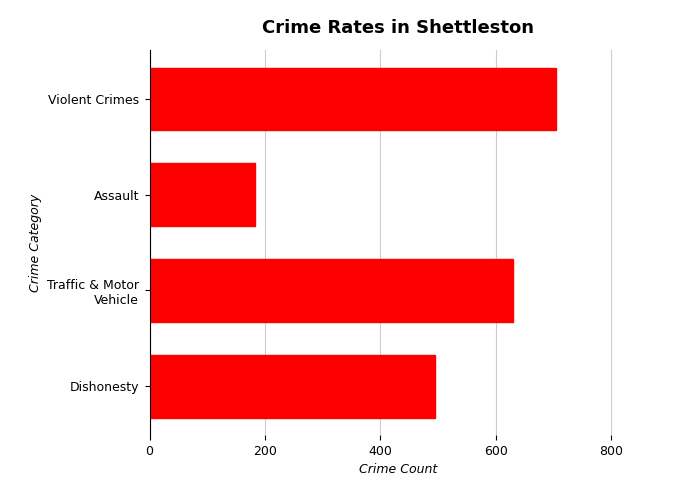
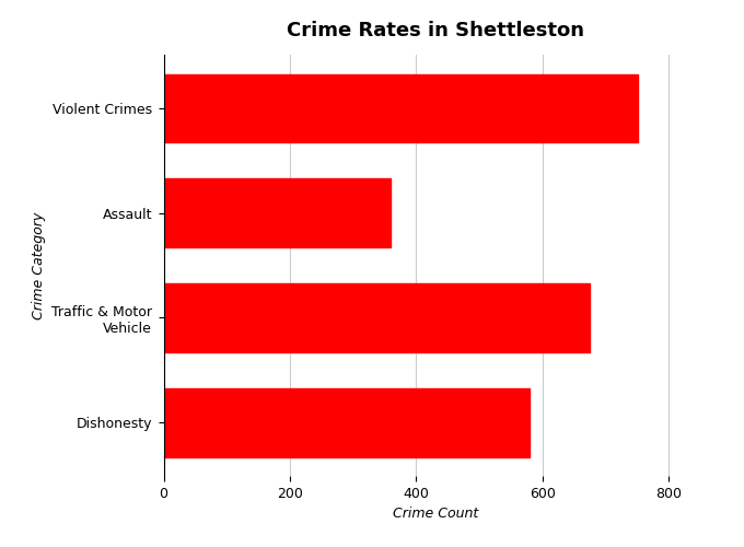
Violent Crimes: 704 -> 750
Assault: 182 -> 360
Traffic & Motor Vehicle: 630 -> 675
Dishonesty: 494 -> 580
